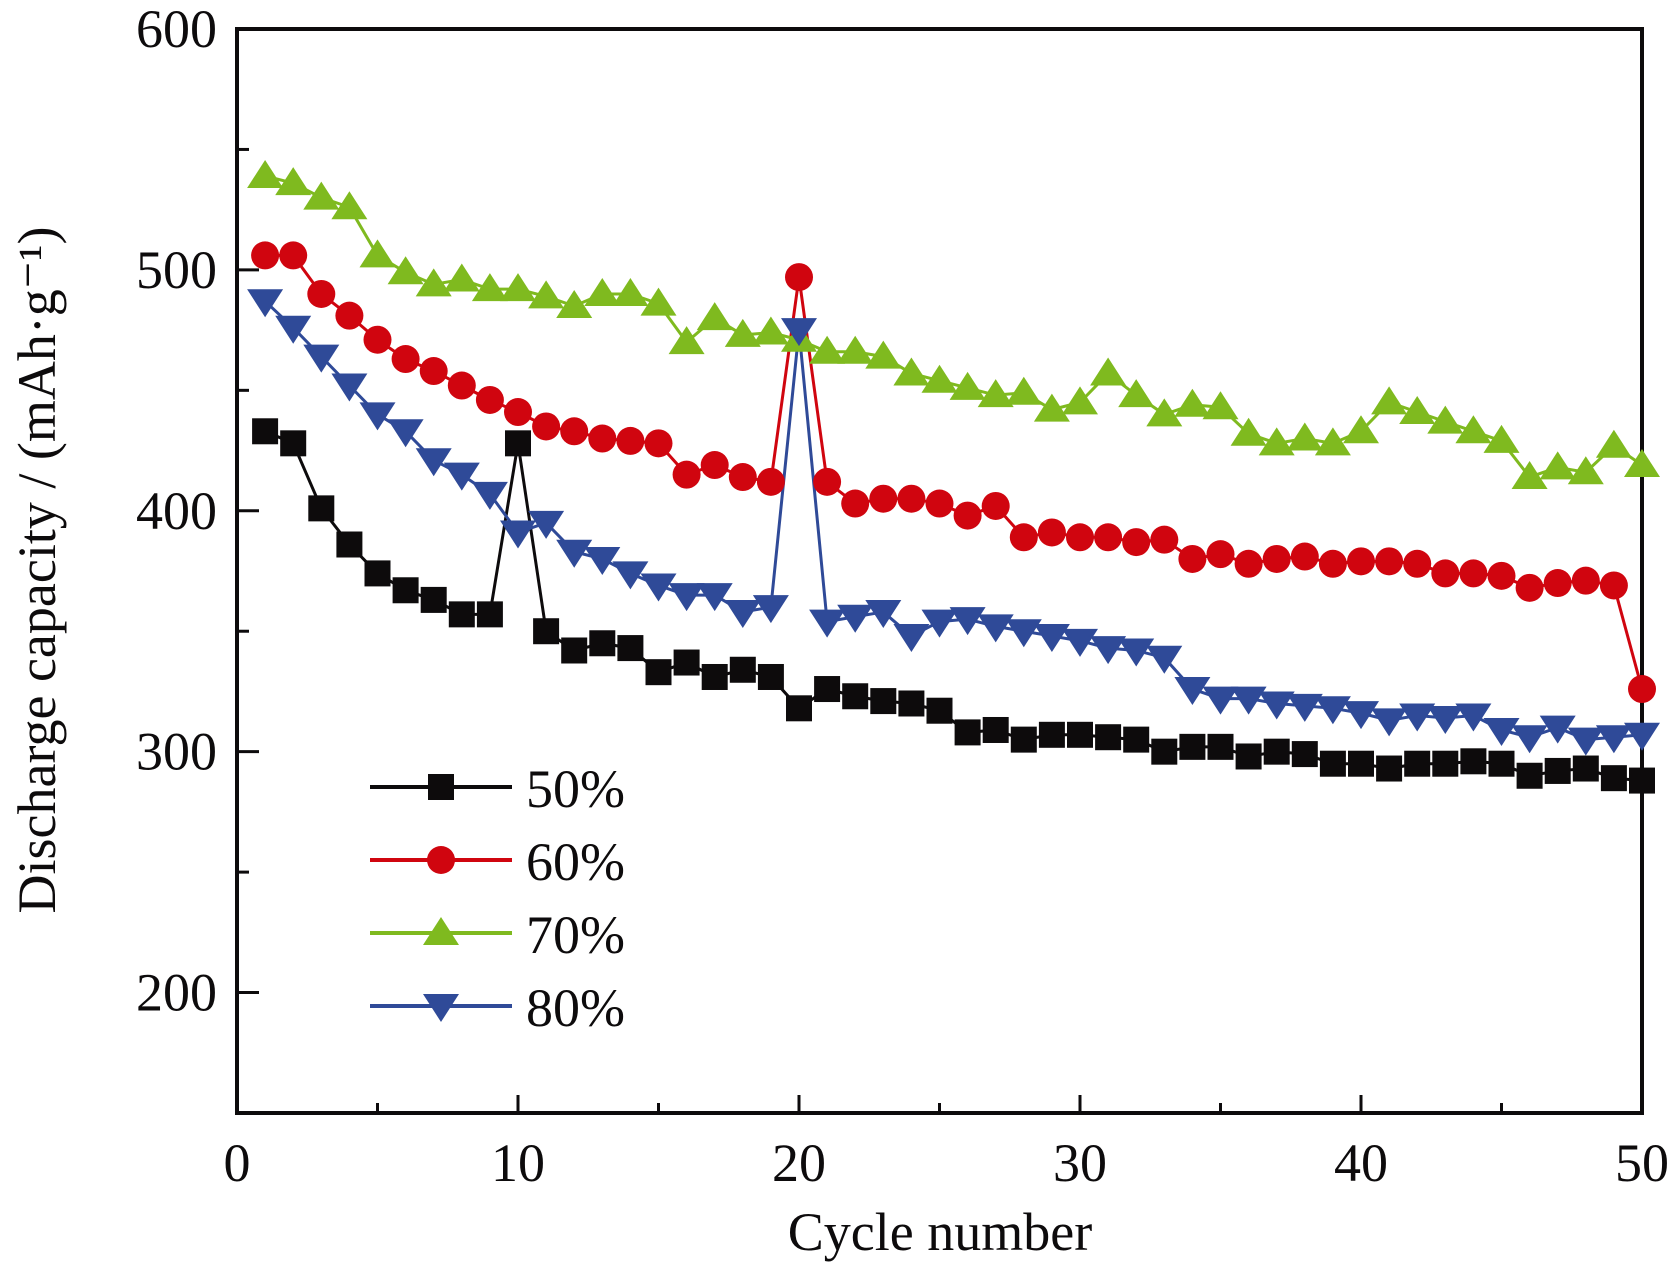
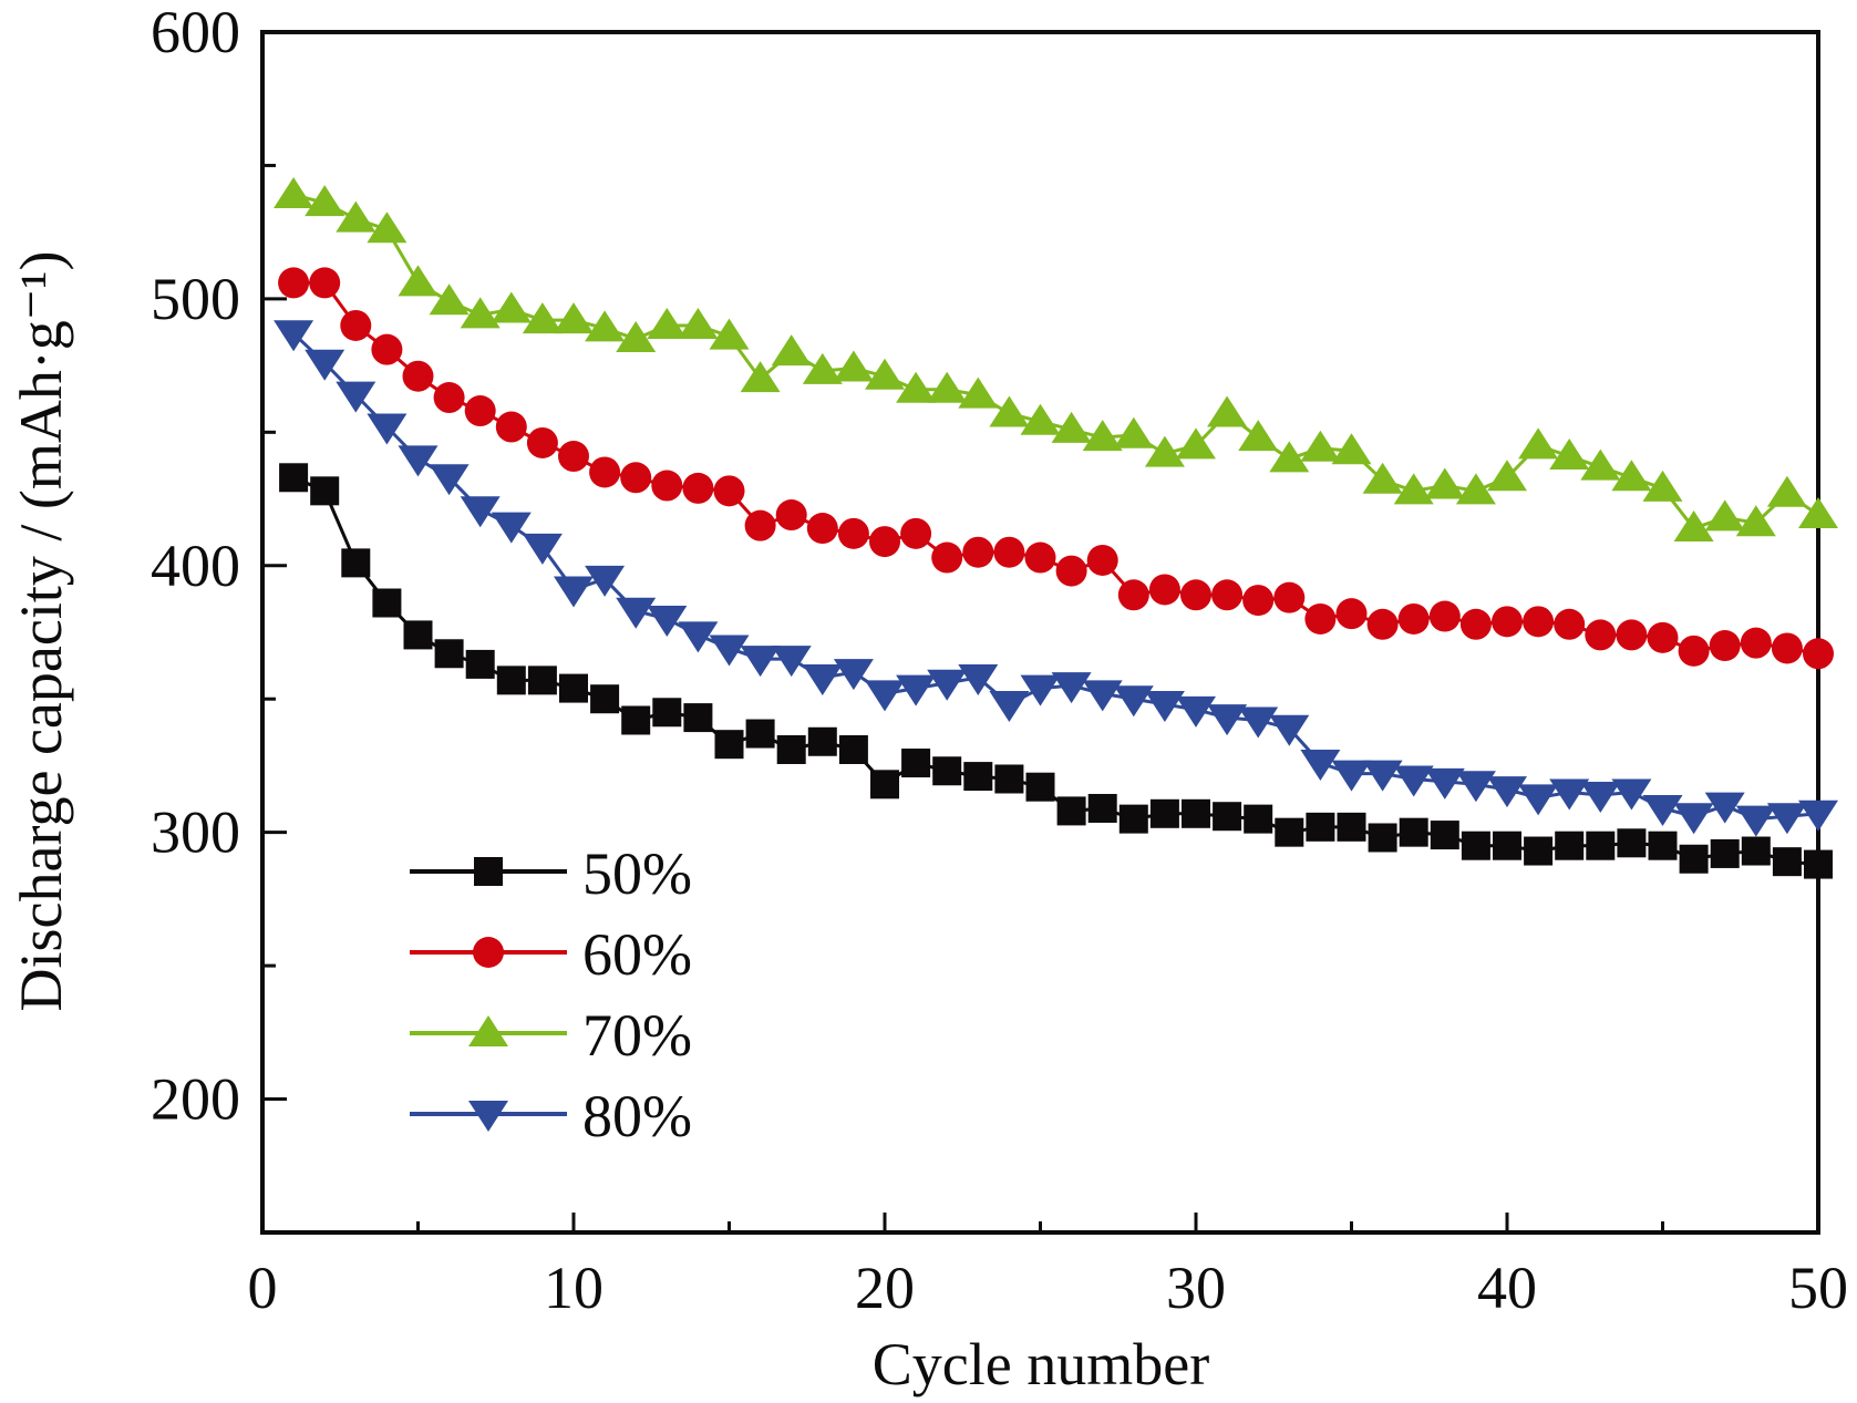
50%/10: 428 -> 354
60%/20: 497 -> 409
80%/20: 475 -> 352
60%/50: 326 -> 367
